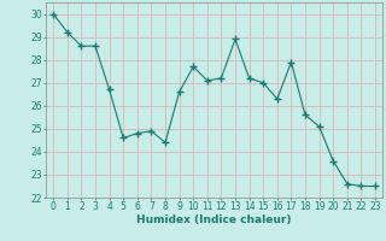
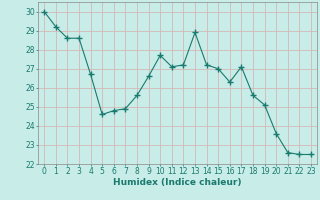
8: 24.4 -> 25.6
17: 27.9 -> 27.1
